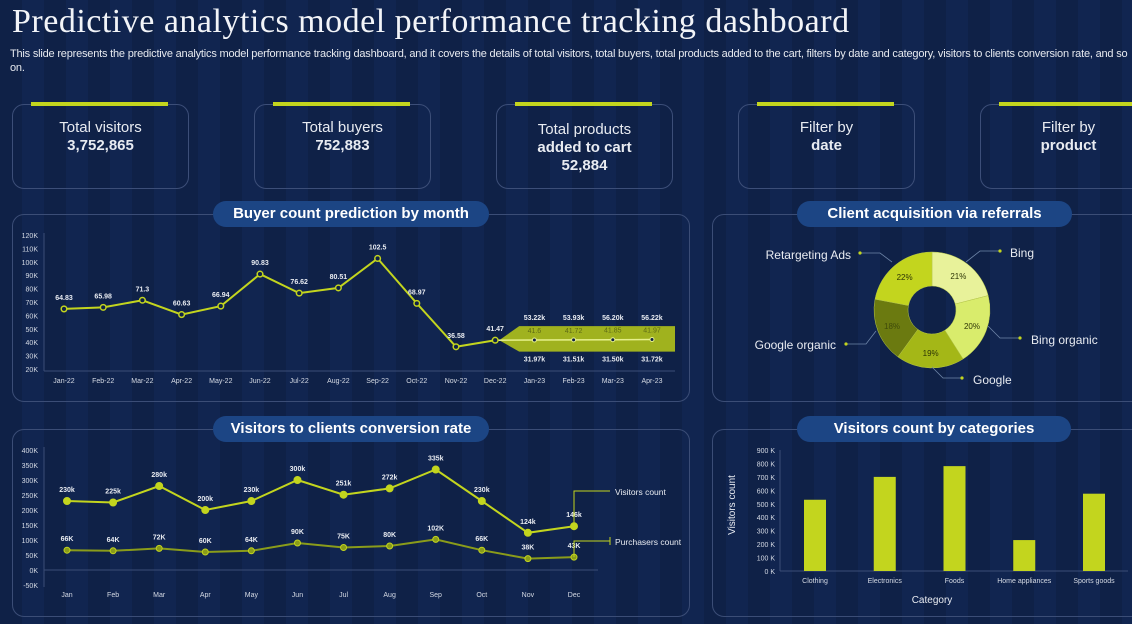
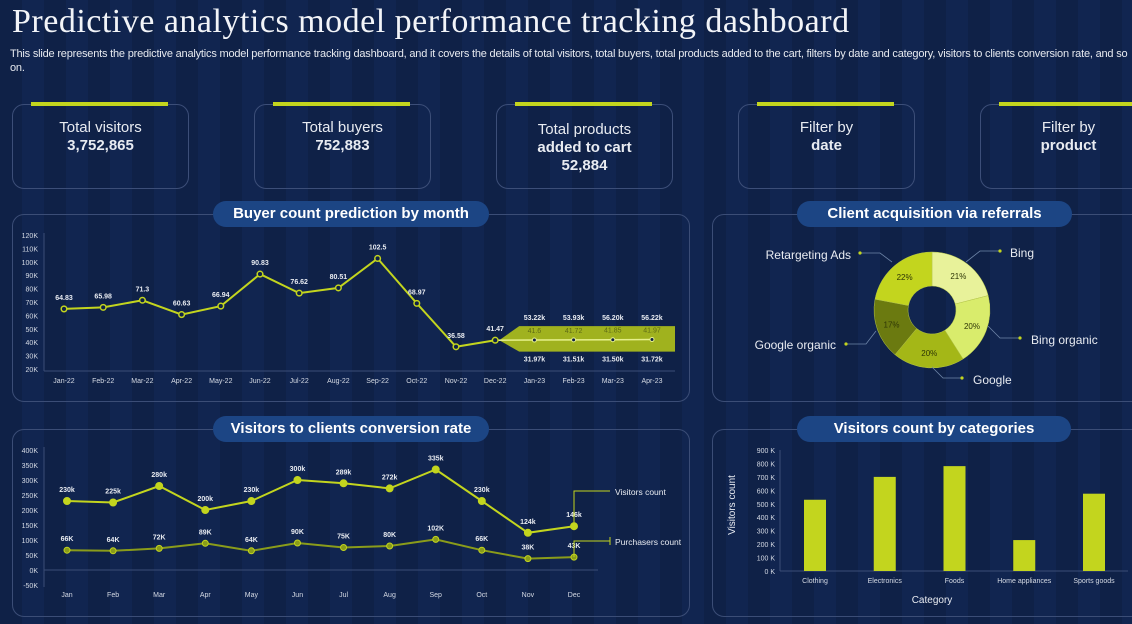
Client acquisition via referrals/Google: 19% -> 20%
Client acquisition via referrals/Google organic: 18% -> 17%
Visitors to clients conversion rate/Purchasers count/Apr: 60K -> 89K
Visitors to clients conversion rate/Visitors count/Jul: 251k -> 289k
